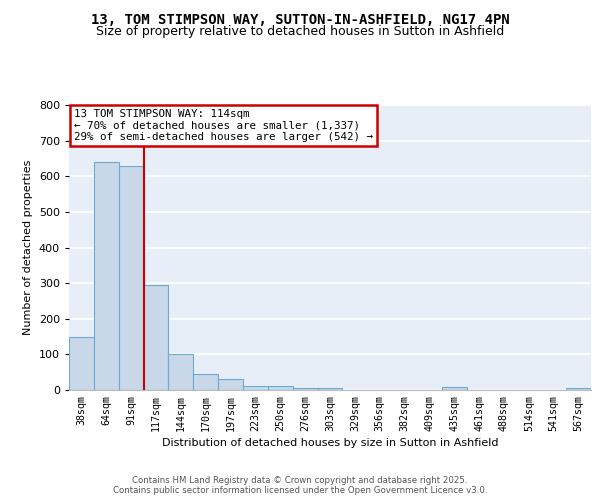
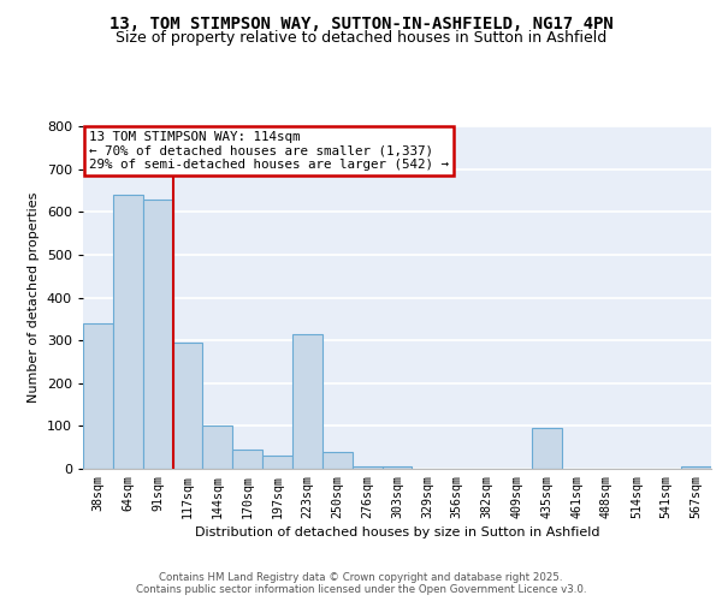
38sqm: 150 -> 340
223sqm: 10 -> 315
250sqm: 10 -> 40
435sqm: 8 -> 95
